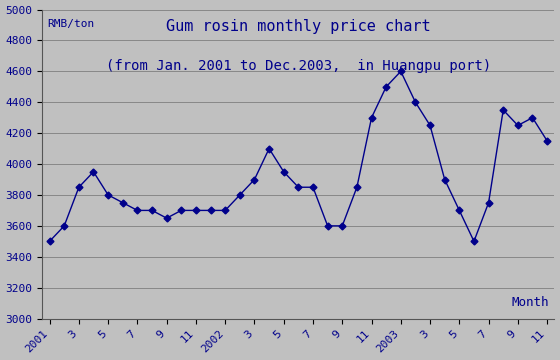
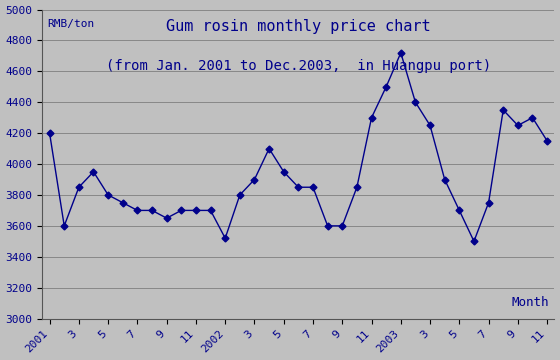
2001: 3500 -> 4200
2002: 3700 -> 3520
2003: 4600 -> 4720
